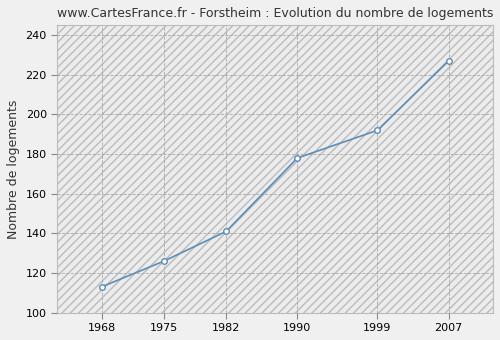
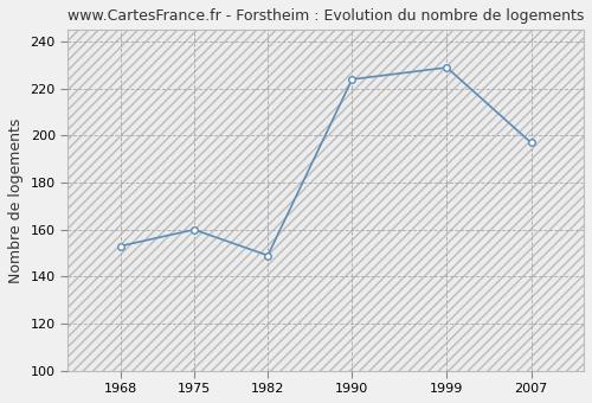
1968: 113 -> 153
1975: 126 -> 160
1982: 141 -> 149
1990: 178 -> 224
1999: 192 -> 229
2007: 227 -> 197
